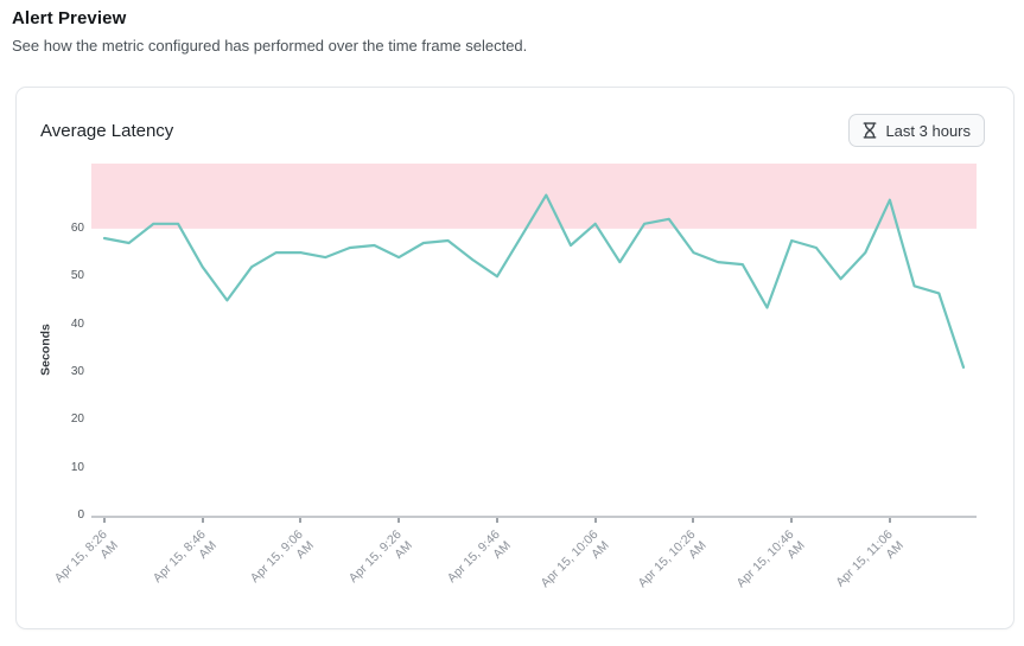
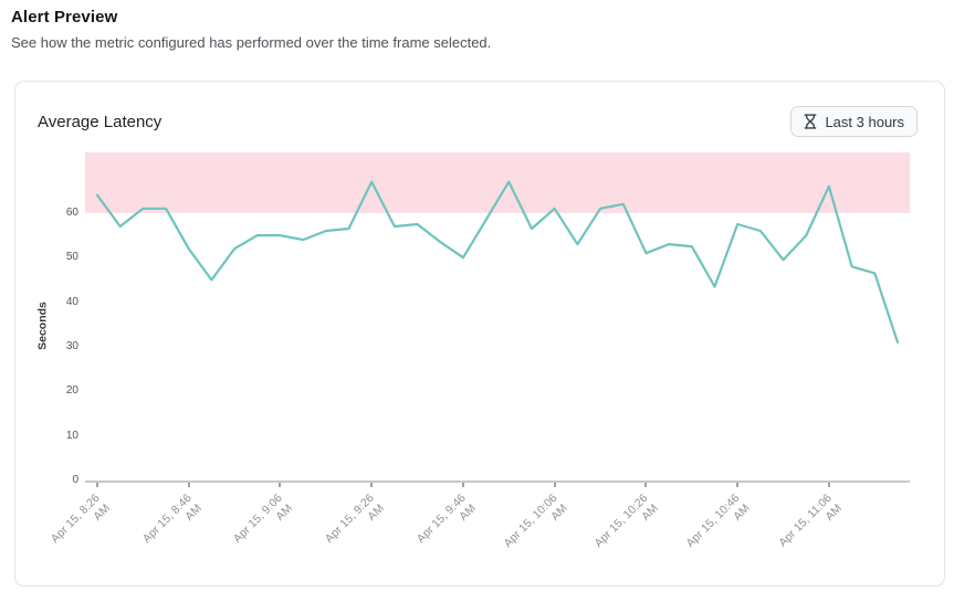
Apr 15, 8:26 AM: 58 -> 64
Apr 15, 9:26 AM: 54 -> 67
Apr 15, 10:26 AM: 55 -> 51
